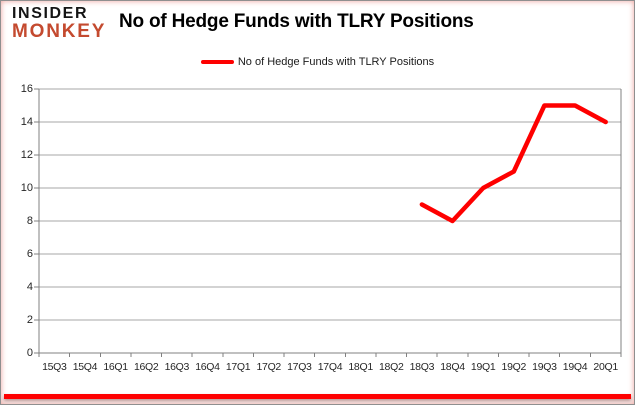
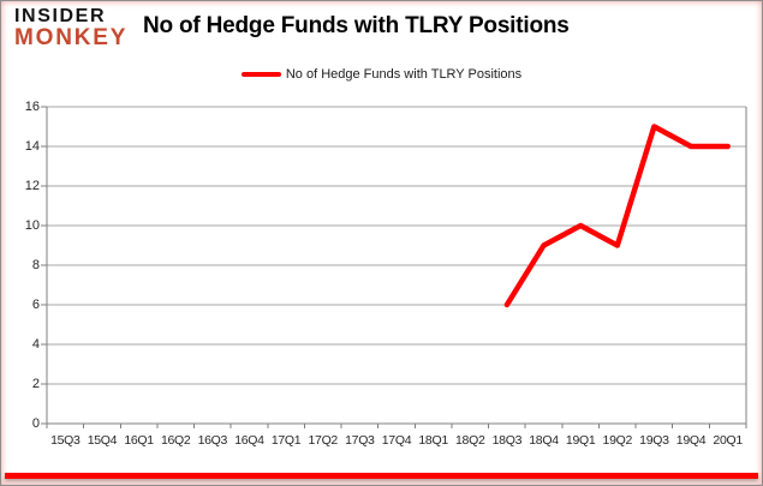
18Q3: 9 -> 6
18Q4: 8 -> 9
19Q2: 11 -> 9
19Q4: 15 -> 14
